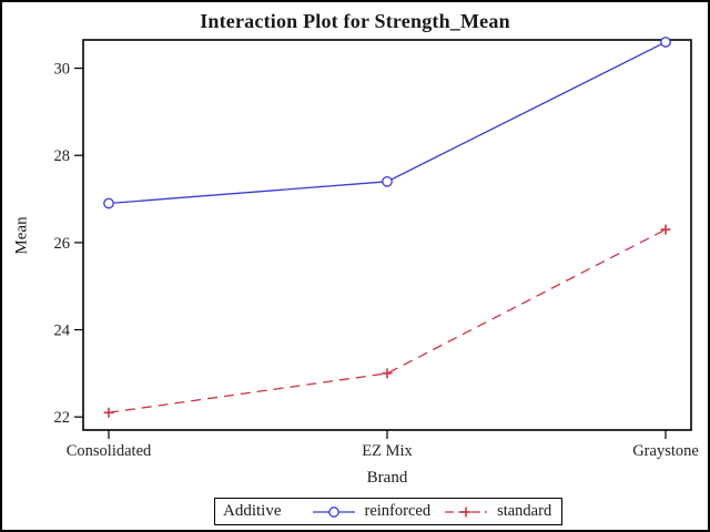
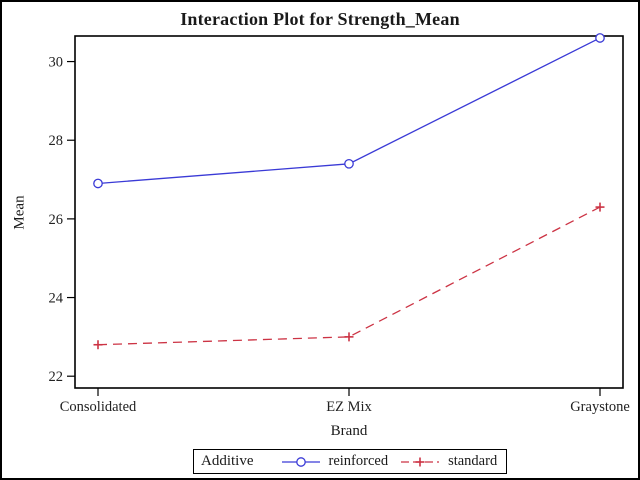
standard/Consolidated: 22.1 -> 22.8
